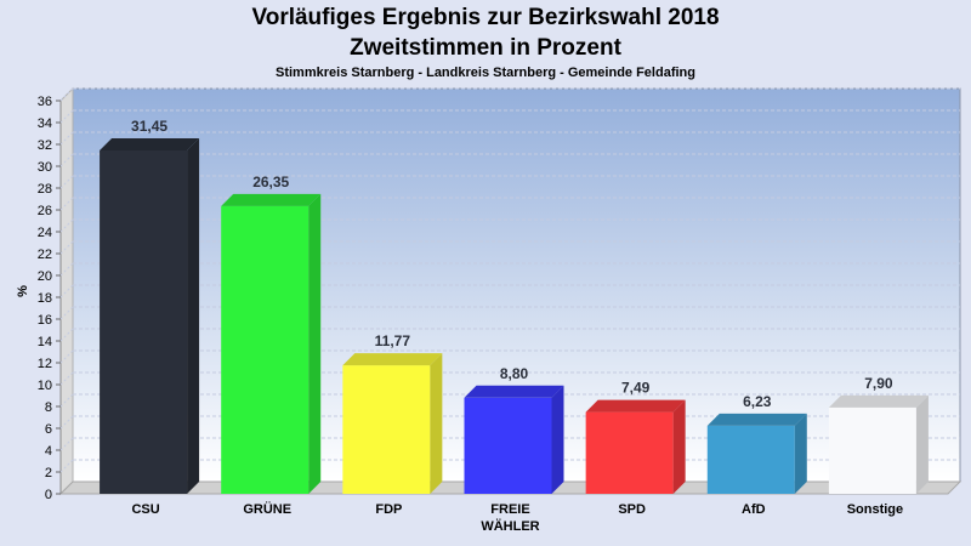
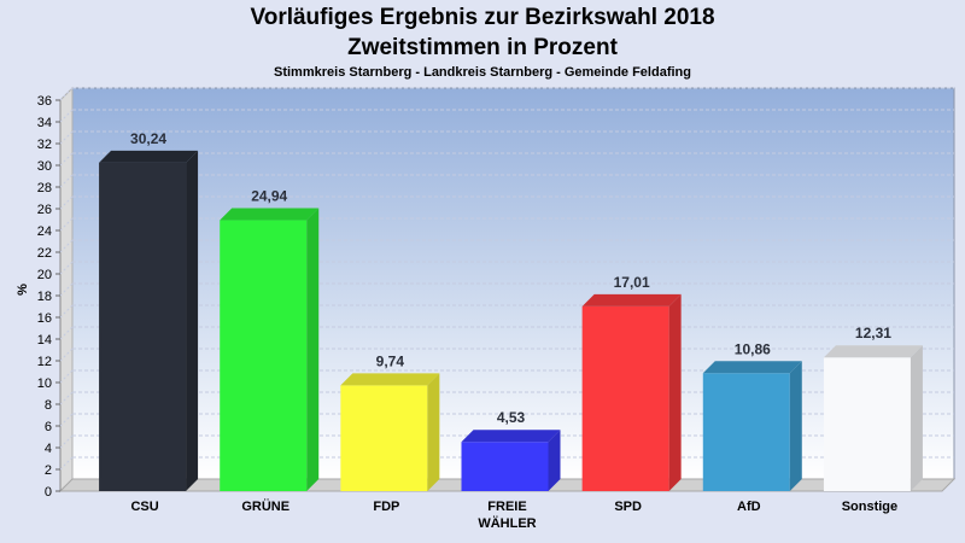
CSU: 31,45 -> 30,24
GRÜNE: 26,35 -> 24,94
FDP: 11,77 -> 9,74
FREIE WÄHLER: 8,80 -> 4,53
SPD: 7,49 -> 17,01
AfD: 6,23 -> 10,86
Sonstige: 7,90 -> 12,31
